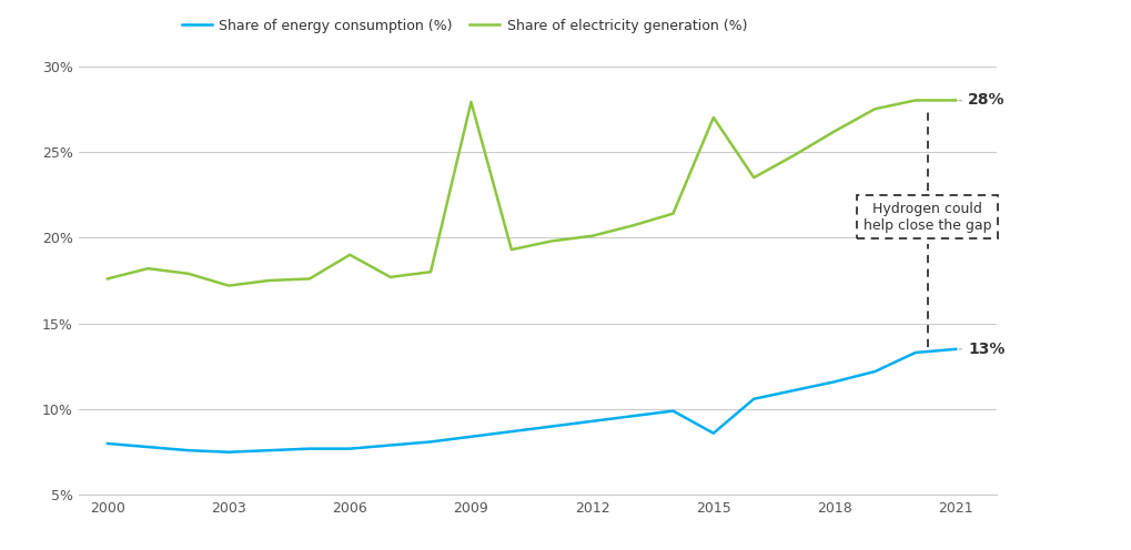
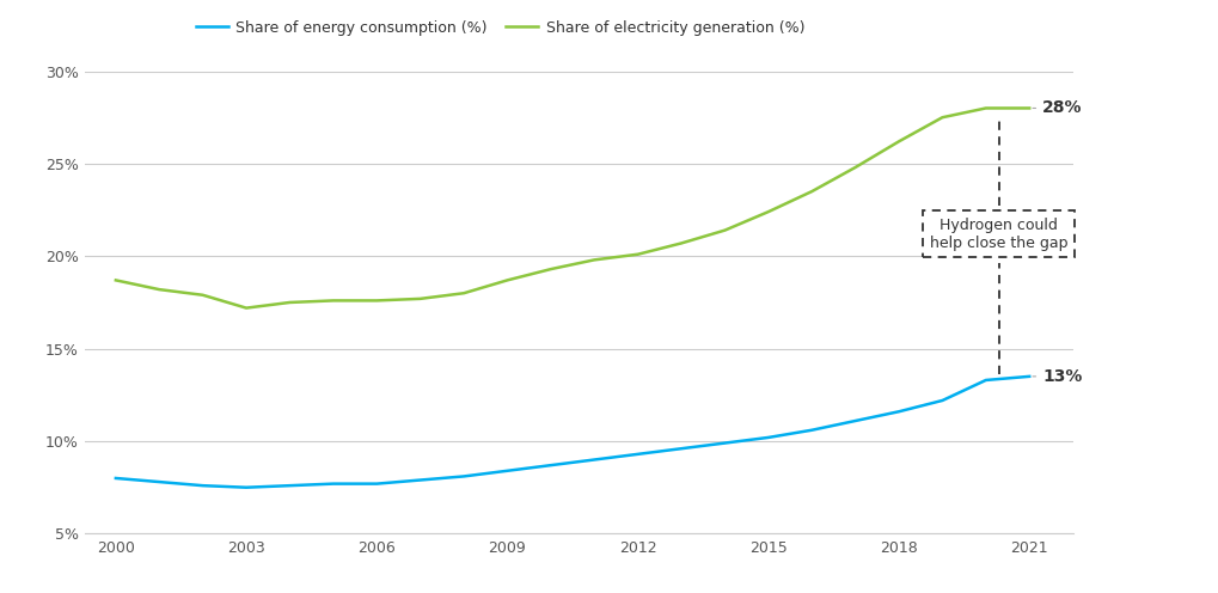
Share of electricity generation (%)/2000: 17.6% -> 18.7%
Share of electricity generation (%)/2006: 19.0% -> 17.6%
Share of electricity generation (%)/2009: 27.9% -> 18.7%
Share of energy consumption (%)/2015: 8.6% -> 10.2%
Share of electricity generation (%)/2015: 27.0% -> 22.4%
